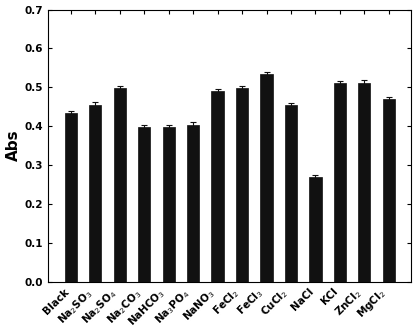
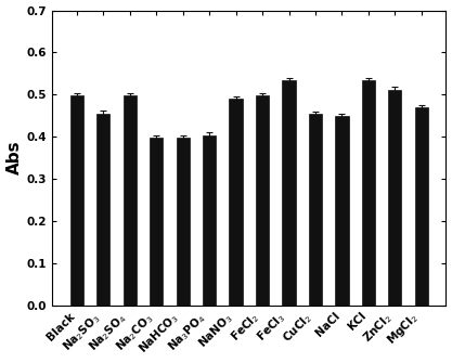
Black: 0.435 -> 0.499
NaCl: 0.270 -> 0.449
KCl: 0.510 -> 0.534
